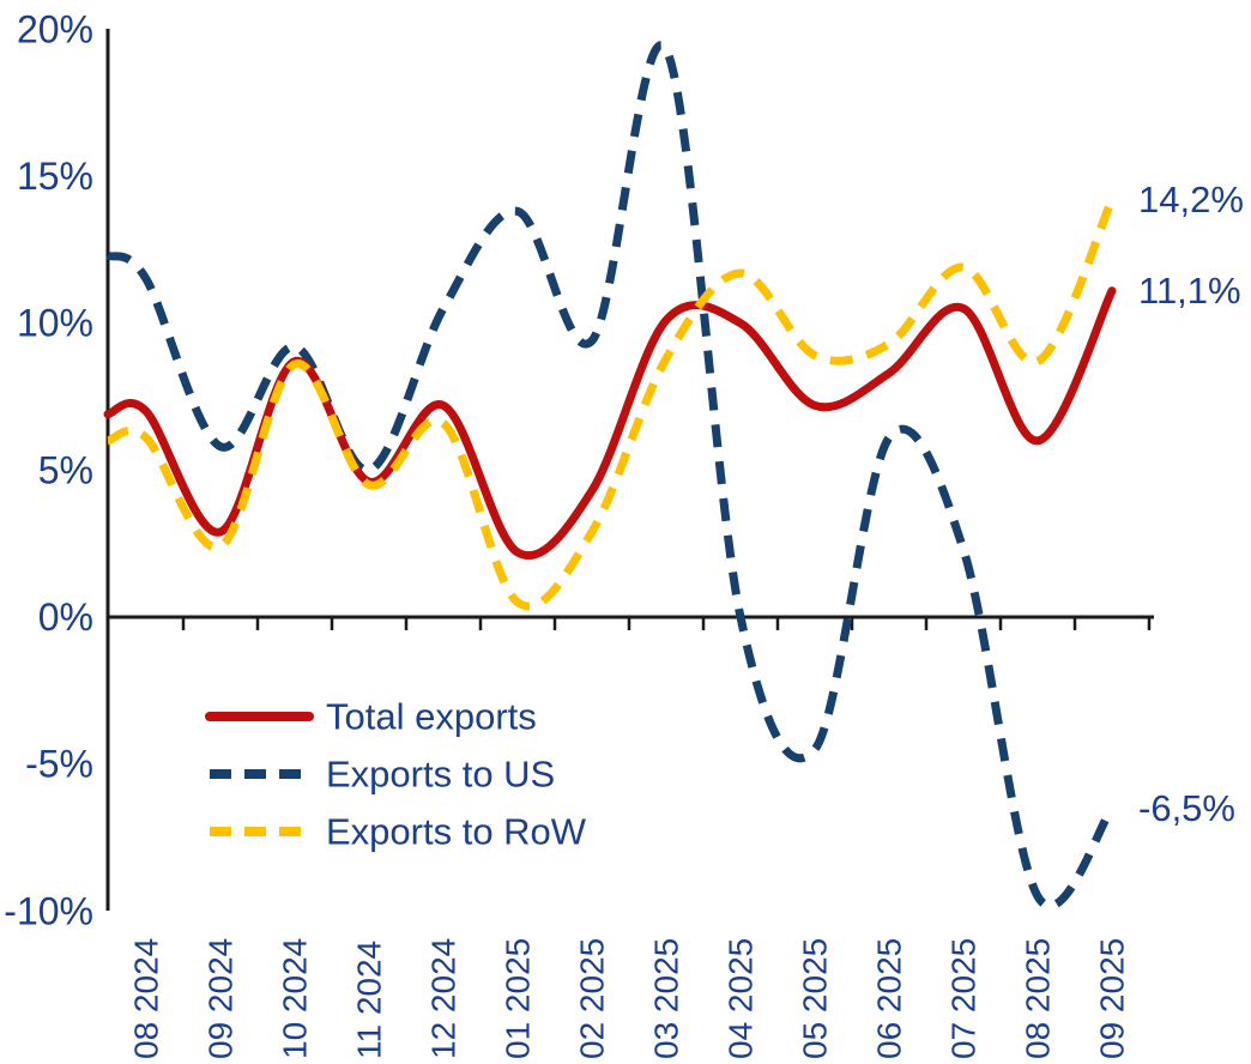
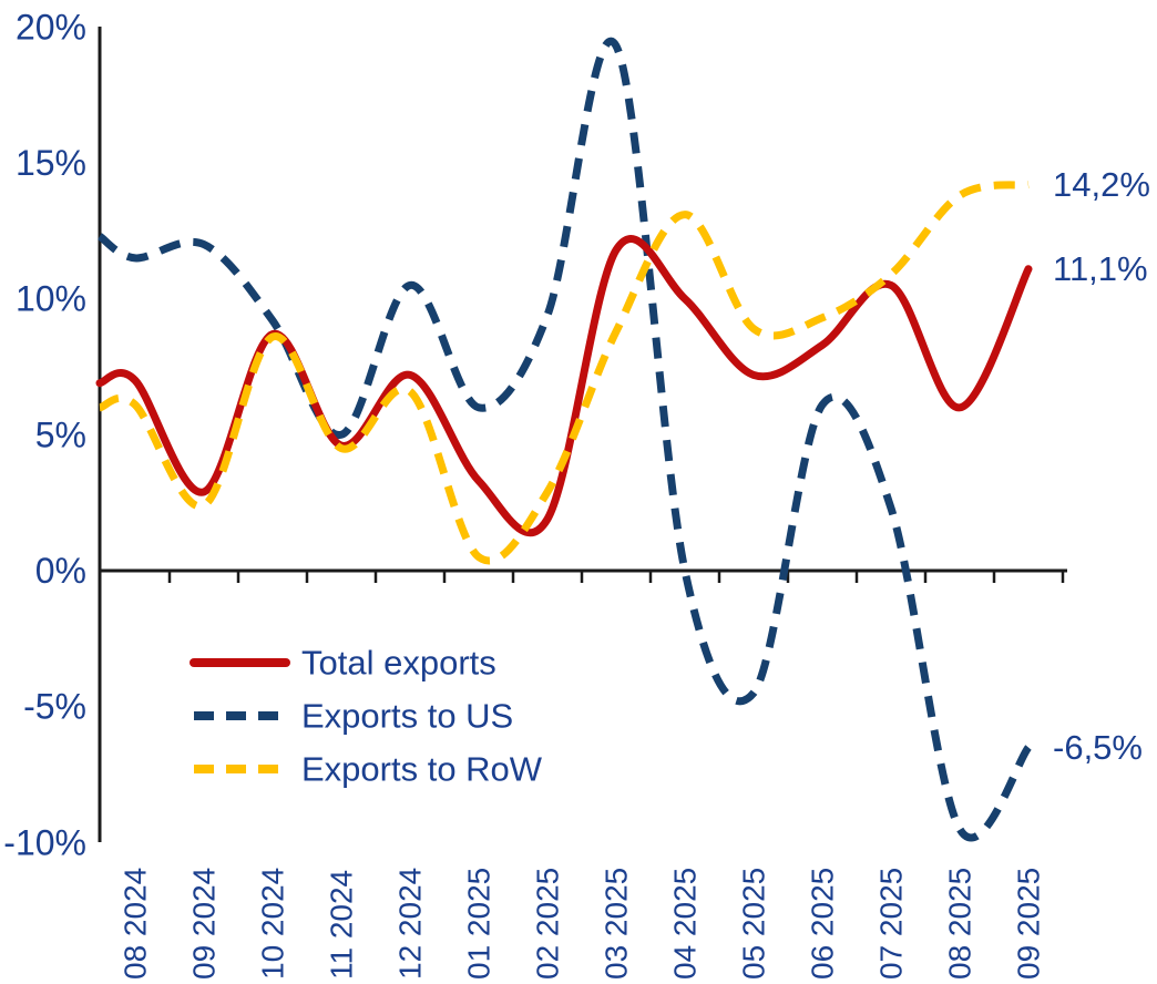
Exports to US/09 2024: 5.8% -> 12.0%
Total exports/01 2025: 2.2% -> 3.3%
Exports to US/01 2025: 13.8% -> 6.0%
Total exports/02 2025: 4.3% -> 1.9%
Total exports/03 2025: 10.1% -> 11.8%
Exports to RoW/04 2025: 11.7% -> 13.1%
Exports to RoW/07 2025: 11.9% -> 10.9%
Exports to RoW/08 2025: 8.7% -> 13.8%
